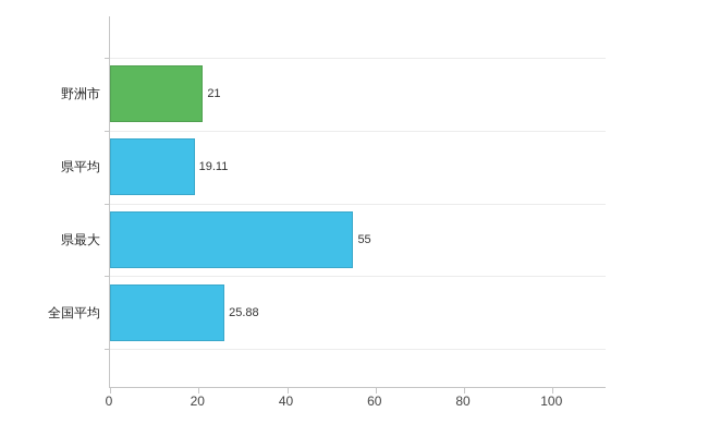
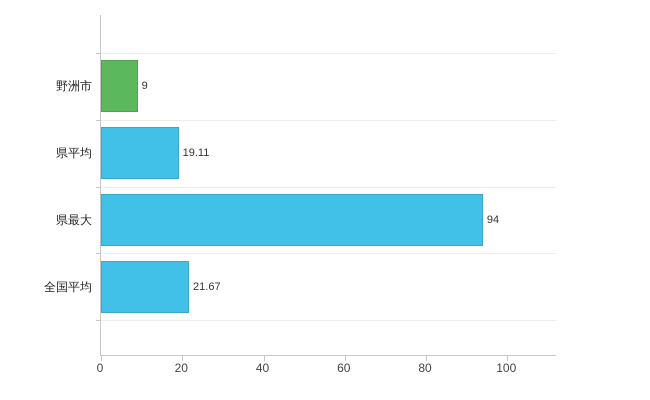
野洲市: 21 -> 9
県最大: 55 -> 94
全国平均: 25.88 -> 21.67
